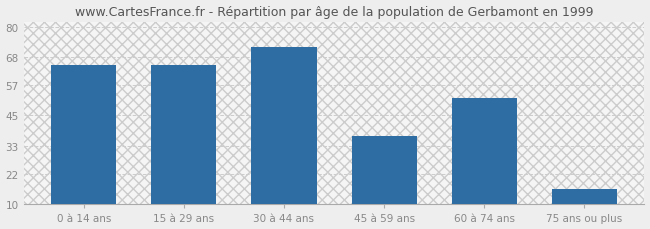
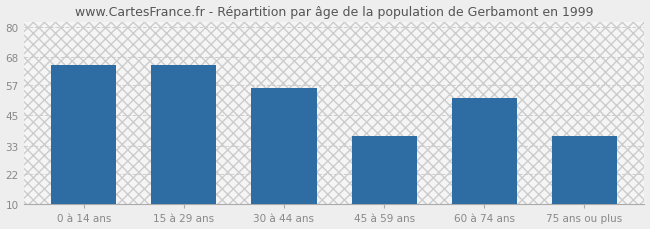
30 à 44 ans: 72 -> 56
75 ans ou plus: 16 -> 37
